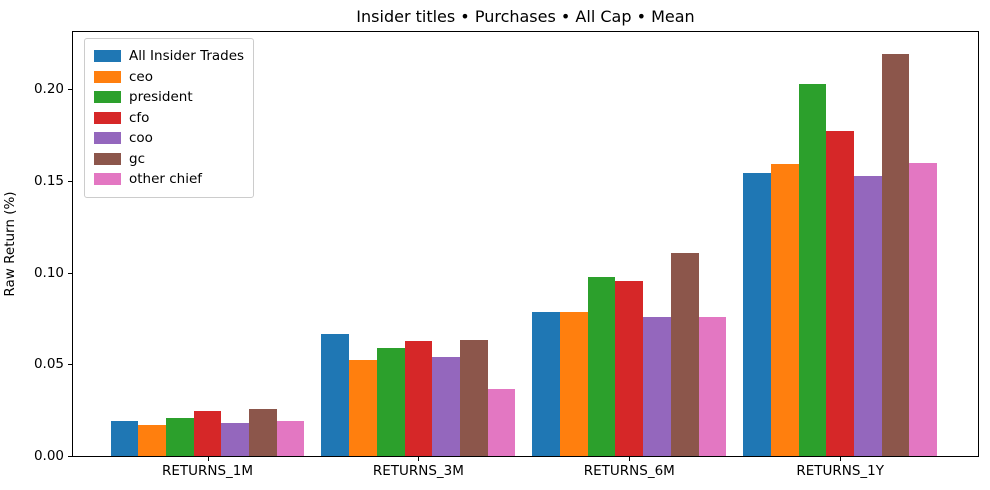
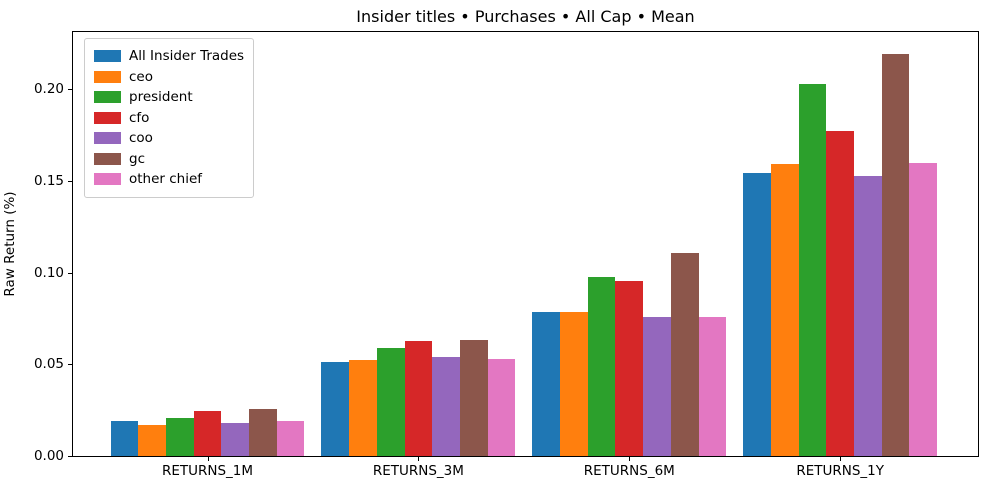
All Insider Trades/RETURNS_3M: 0.067 -> 0.052
other chief/RETURNS_3M: 0.037 -> 0.053
